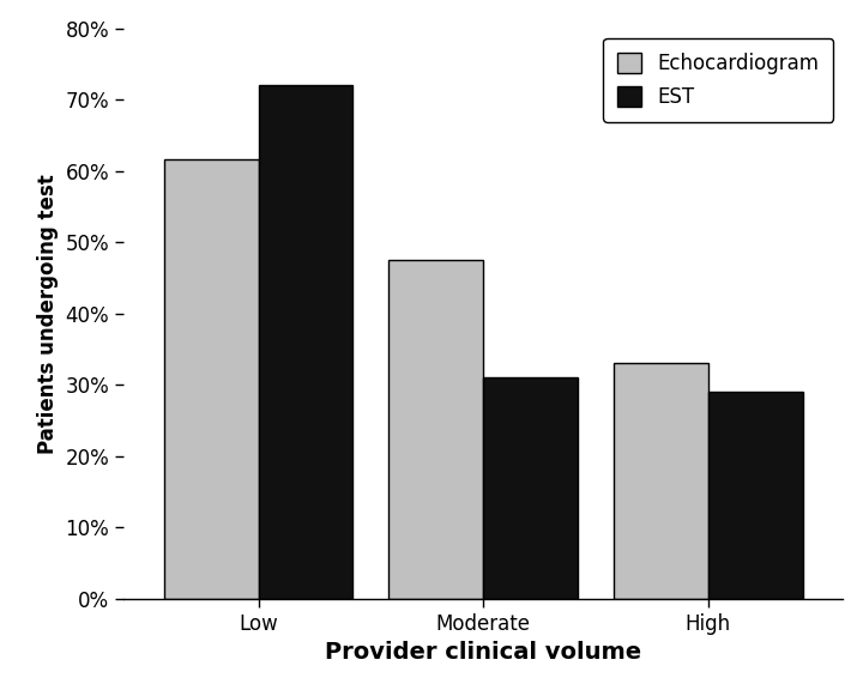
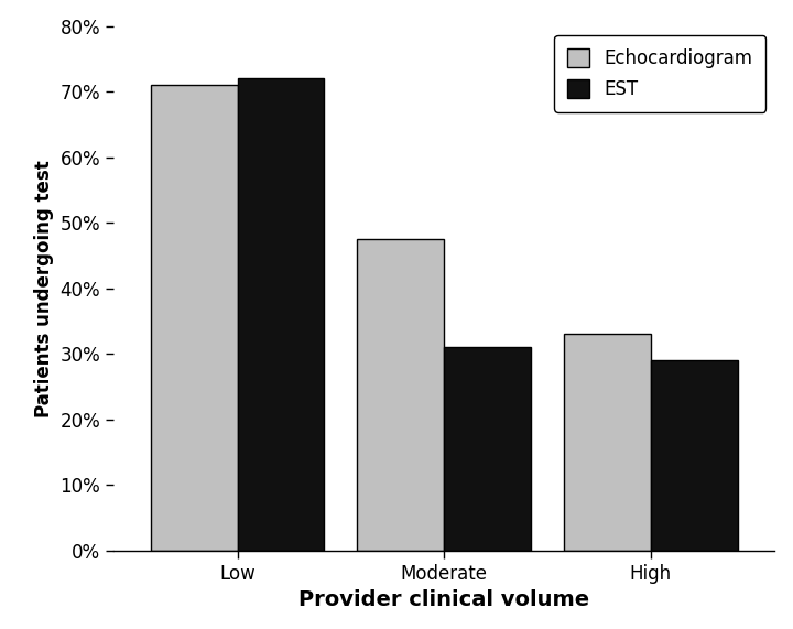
Echocardiogram/Low: 61.6% -> 71.0%
